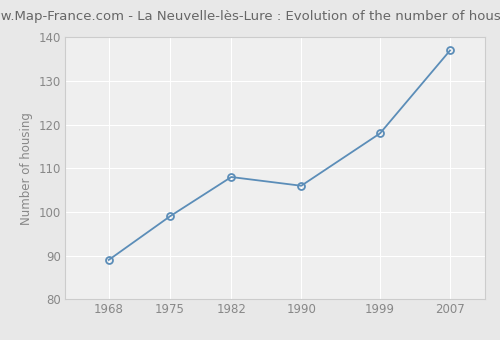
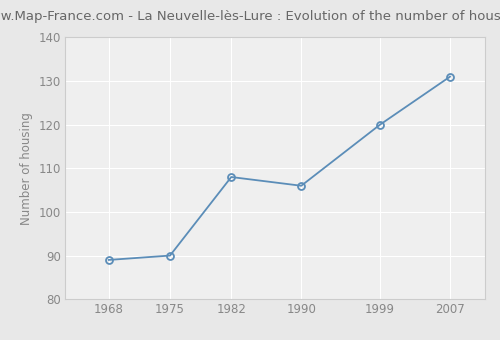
1975: 99 -> 90
1999: 118 -> 120
2007: 137 -> 131
